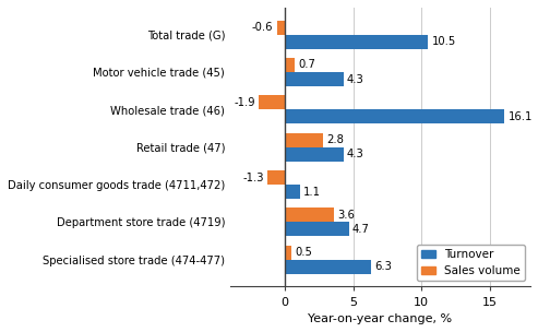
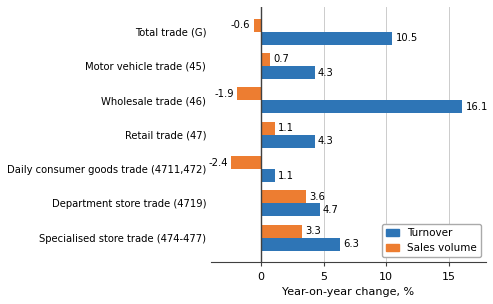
Sales volume/Retail trade (47): 2.8 -> 1.1
Sales volume/Daily consumer goods trade (4711,472): -1.3 -> -2.4
Sales volume/Specialised store trade (474-477): 0.5 -> 3.3
